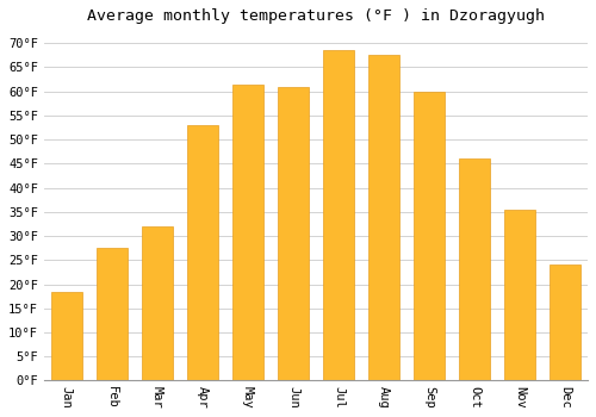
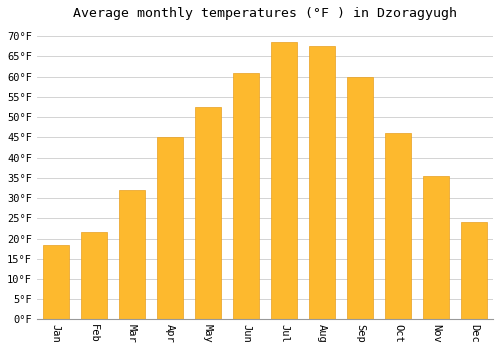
Feb: 27.5°F -> 21.5°F
Apr: 53.0°F -> 45.0°F
May: 61.5°F -> 52.5°F
